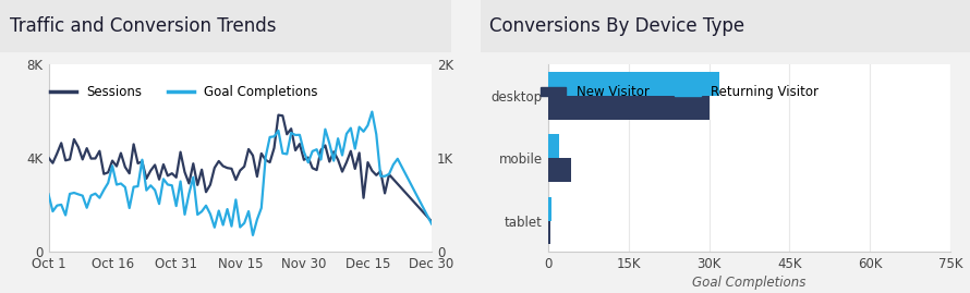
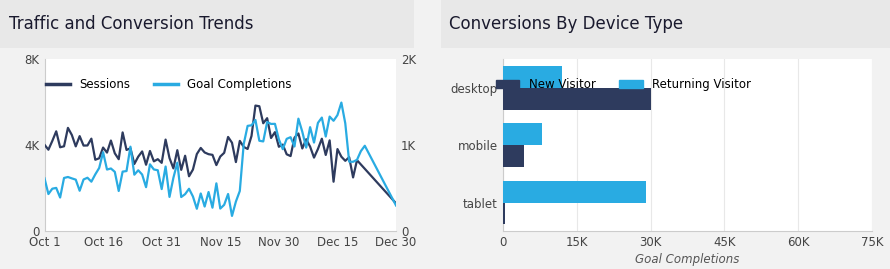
Returning Visitor/desktop: 32.0K -> 12.0K
Returning Visitor/mobile: 2.0K -> 8.0K
Returning Visitor/tablet: 0.6K -> 29.0K
